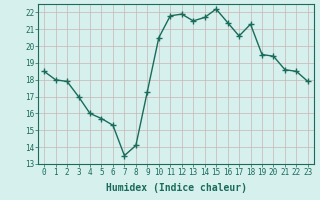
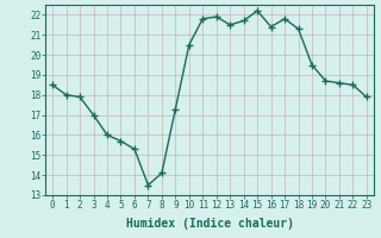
17: 20.6 -> 21.8
20: 19.4 -> 18.7
